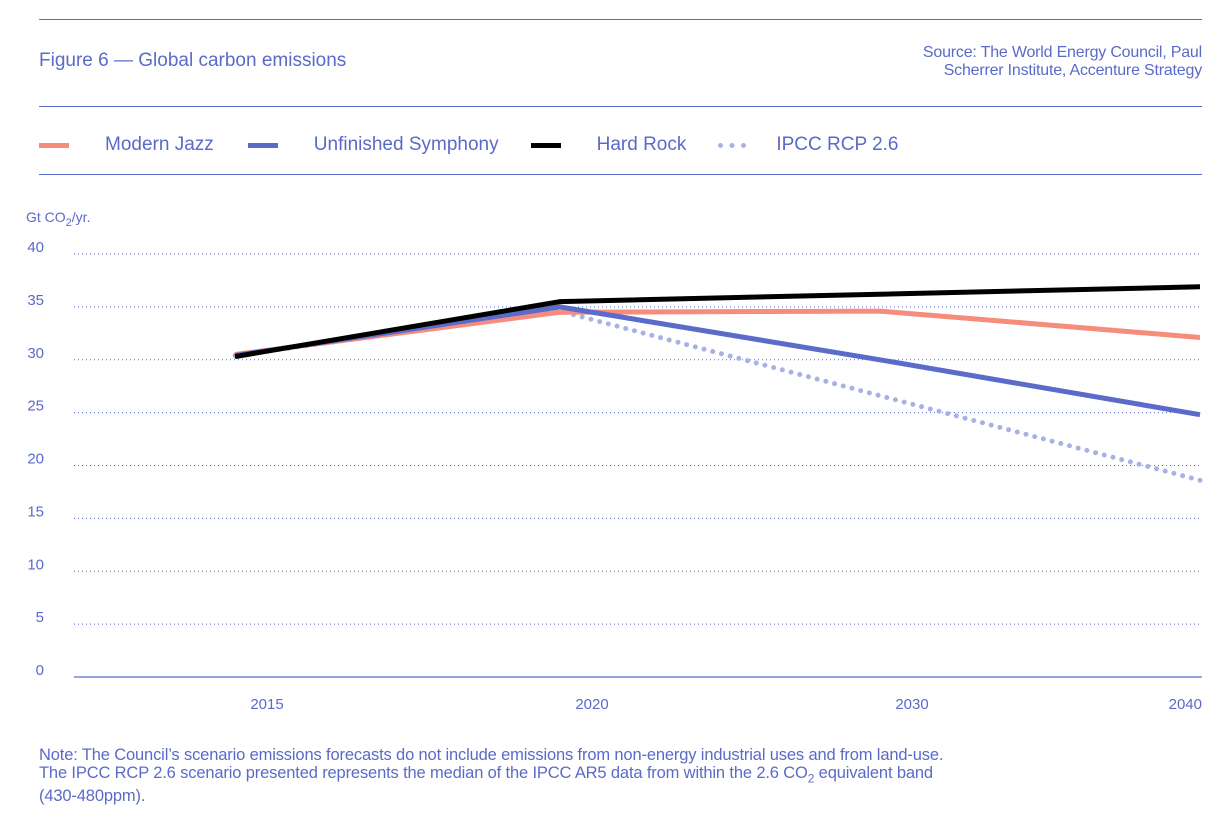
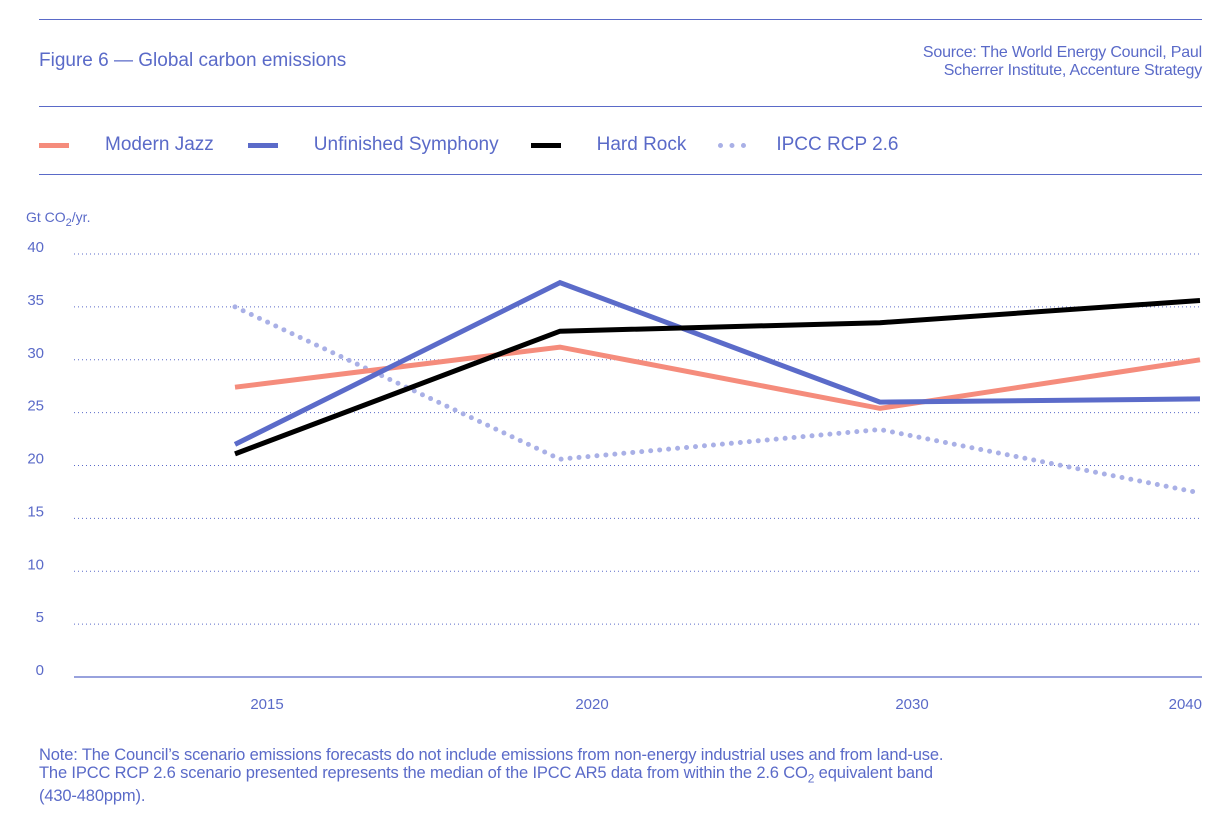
Modern Jazz/2015: 30.5 -> 27.4
Unfinished Symphony/2015: 30.4 -> 22.0
Hard Rock/2015: 30.3 -> 21.1
IPCC RCP 2.6/2015: 30.4 -> 35.0
Modern Jazz/2020: 34.5 -> 31.2
Unfinished Symphony/2020: 35.0 -> 37.3
Hard Rock/2020: 35.5 -> 32.7
IPCC RCP 2.6/2020: 34.6 -> 20.6
Modern Jazz/2030: 34.6 -> 25.4
Unfinished Symphony/2030: 30.0 -> 26.0
Hard Rock/2030: 36.2 -> 33.5
IPCC RCP 2.6/2030: 26.6 -> 23.4
Modern Jazz/2040: 32.1 -> 30.0
Unfinished Symphony/2040: 24.8 -> 26.3
Hard Rock/2040: 36.9 -> 35.6
IPCC RCP 2.6/2040: 18.6 -> 17.4
